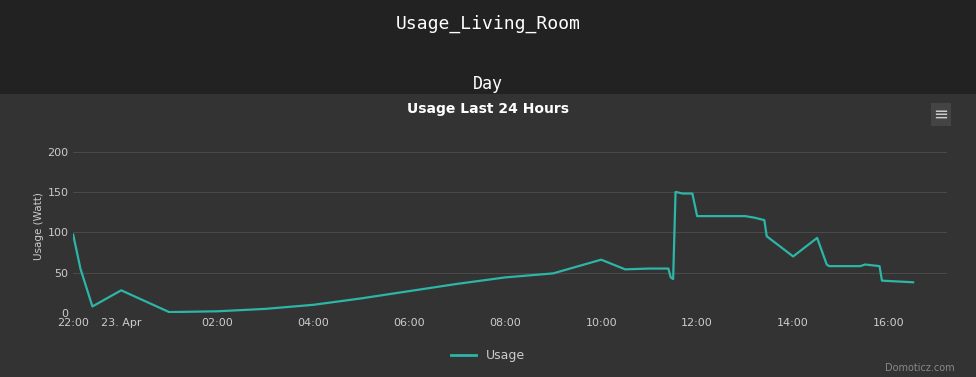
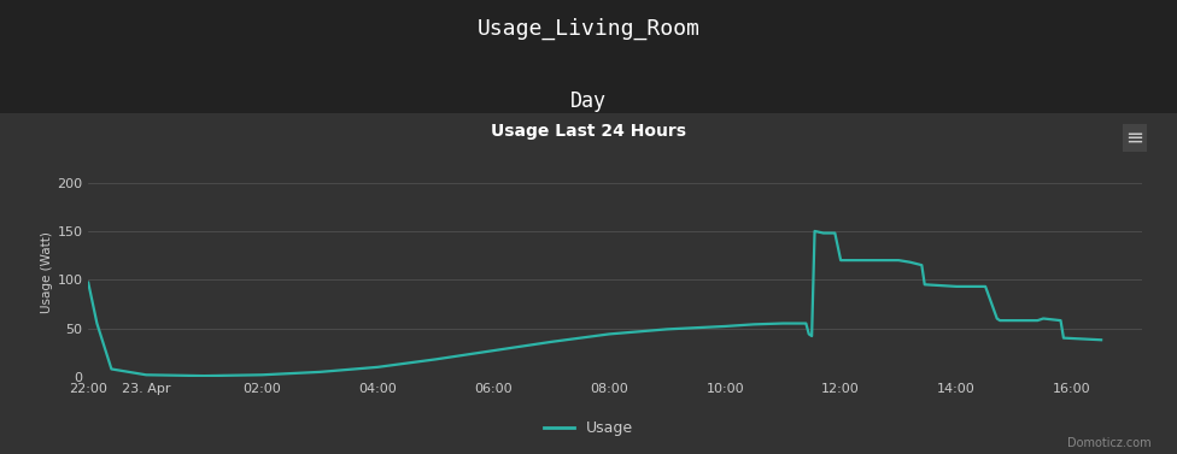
23. Apr: 28 -> 2
10:00: 66 -> 52
14:00: 70 -> 93
